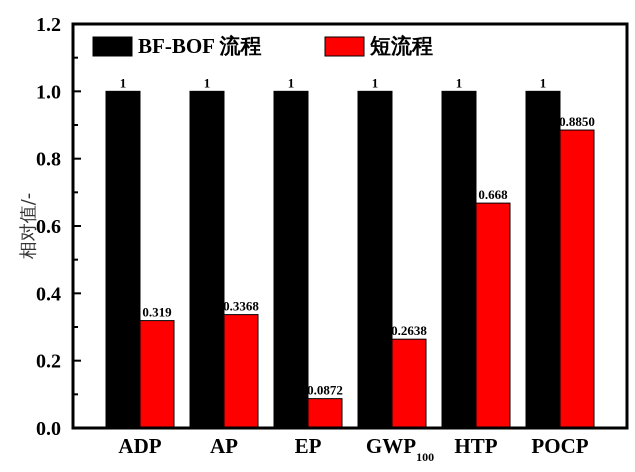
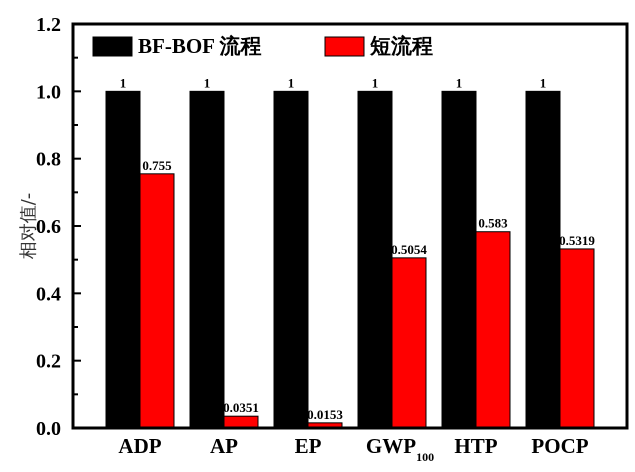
短流程/ADP: 0.319 -> 0.755
短流程/AP: 0.3368 -> 0.0351
短流程/EP: 0.0872 -> 0.0153
短流程/GWP100: 0.2638 -> 0.5054
短流程/HTP: 0.668 -> 0.583
短流程/POCP: 0.8850 -> 0.5319
